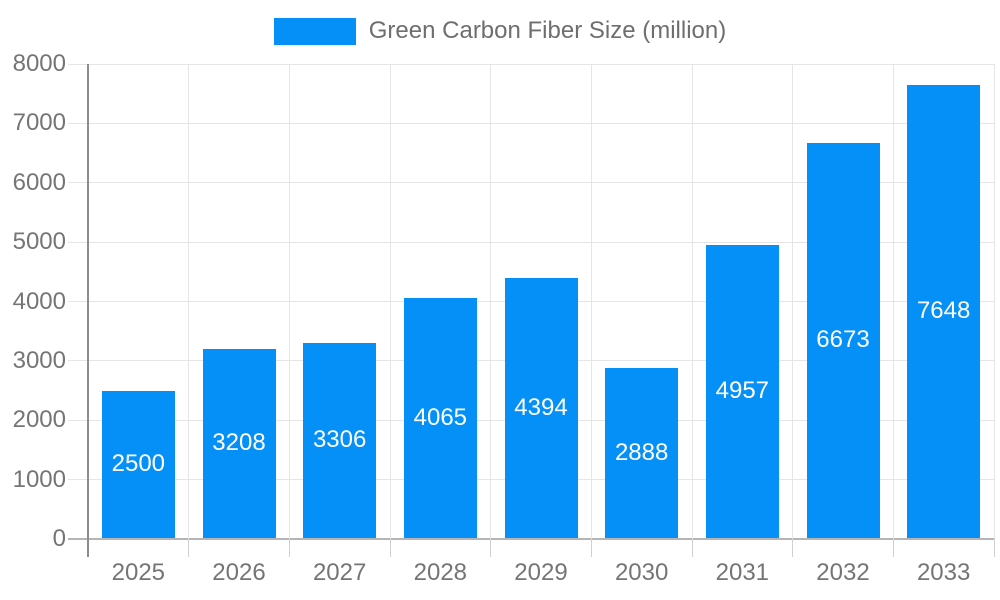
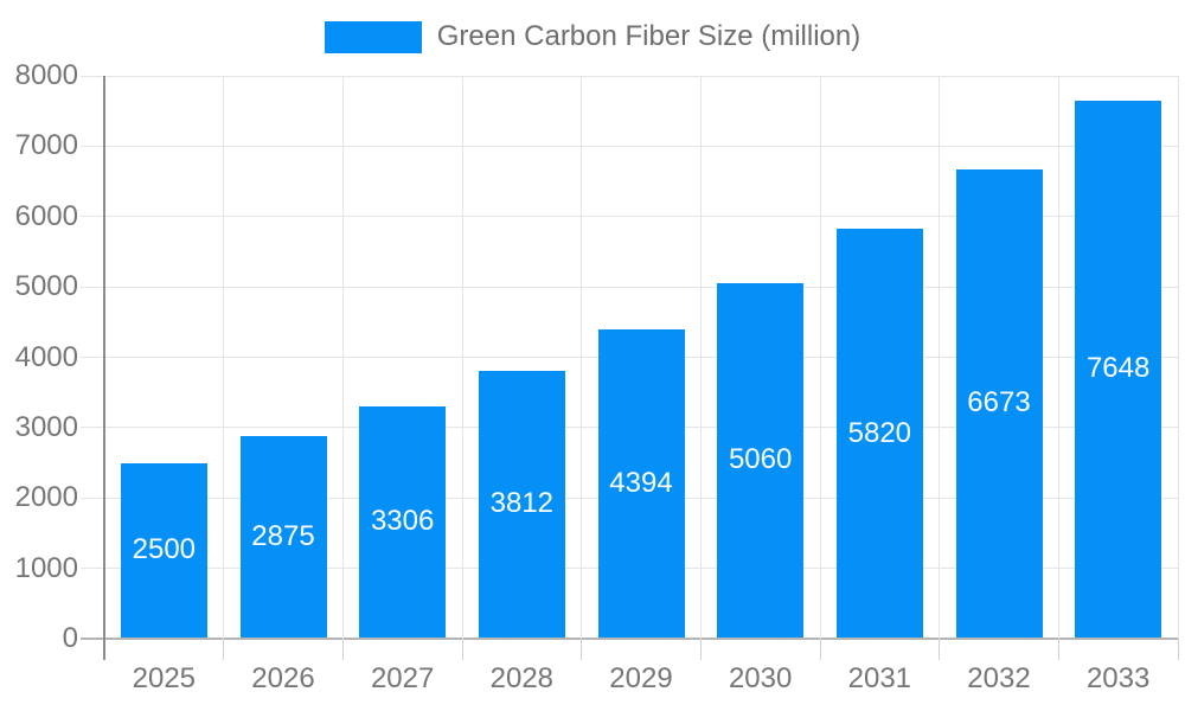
2026: 3208 -> 2875
2028: 4065 -> 3812
2030: 2888 -> 5060
2031: 4957 -> 5820
